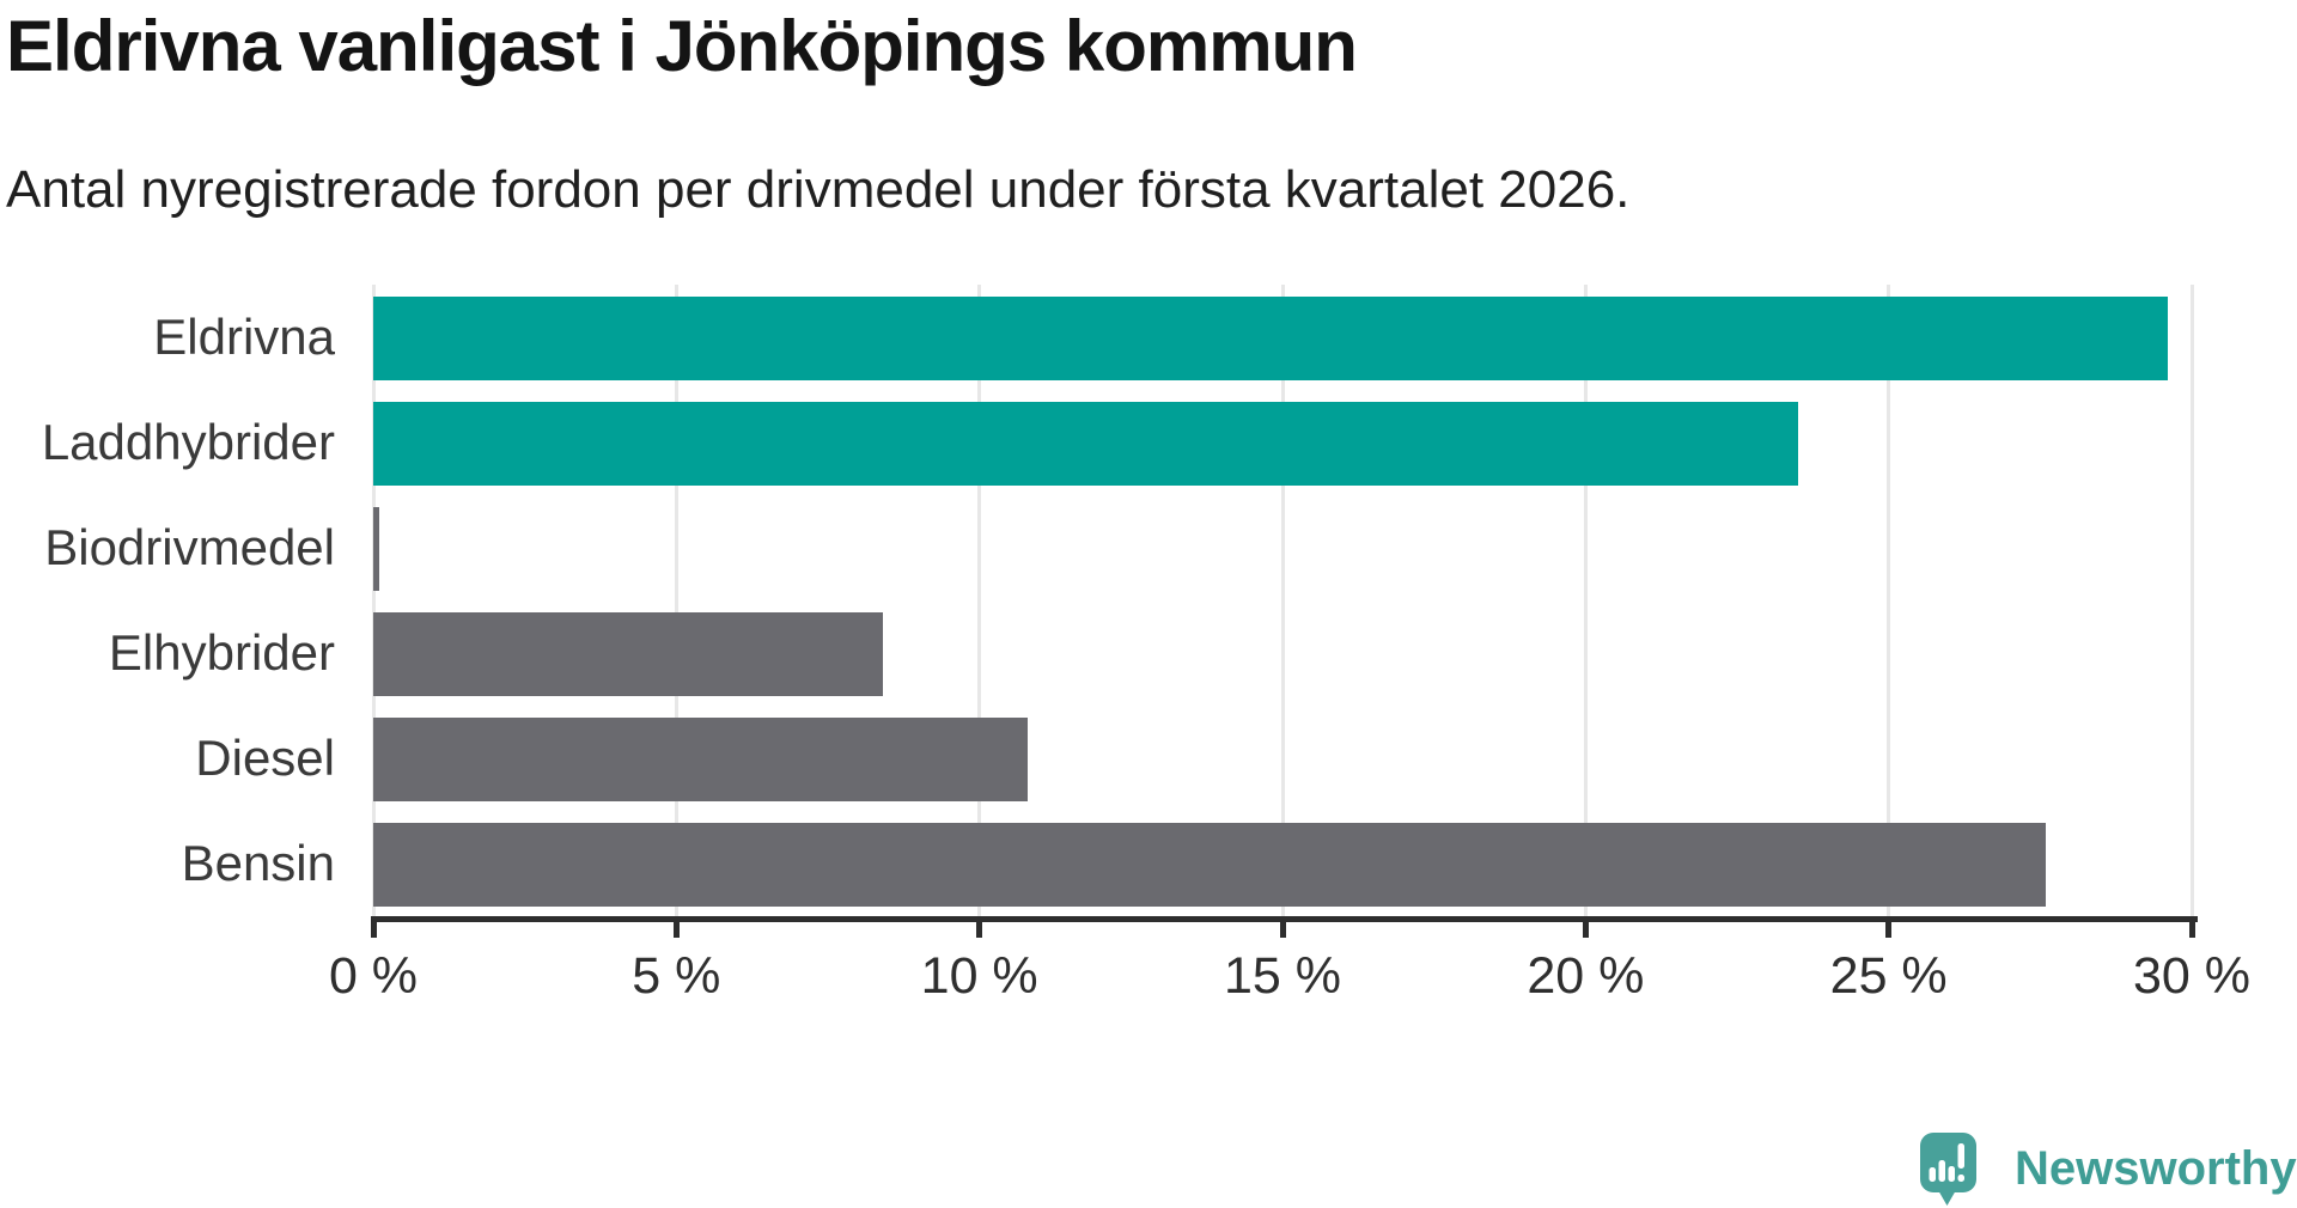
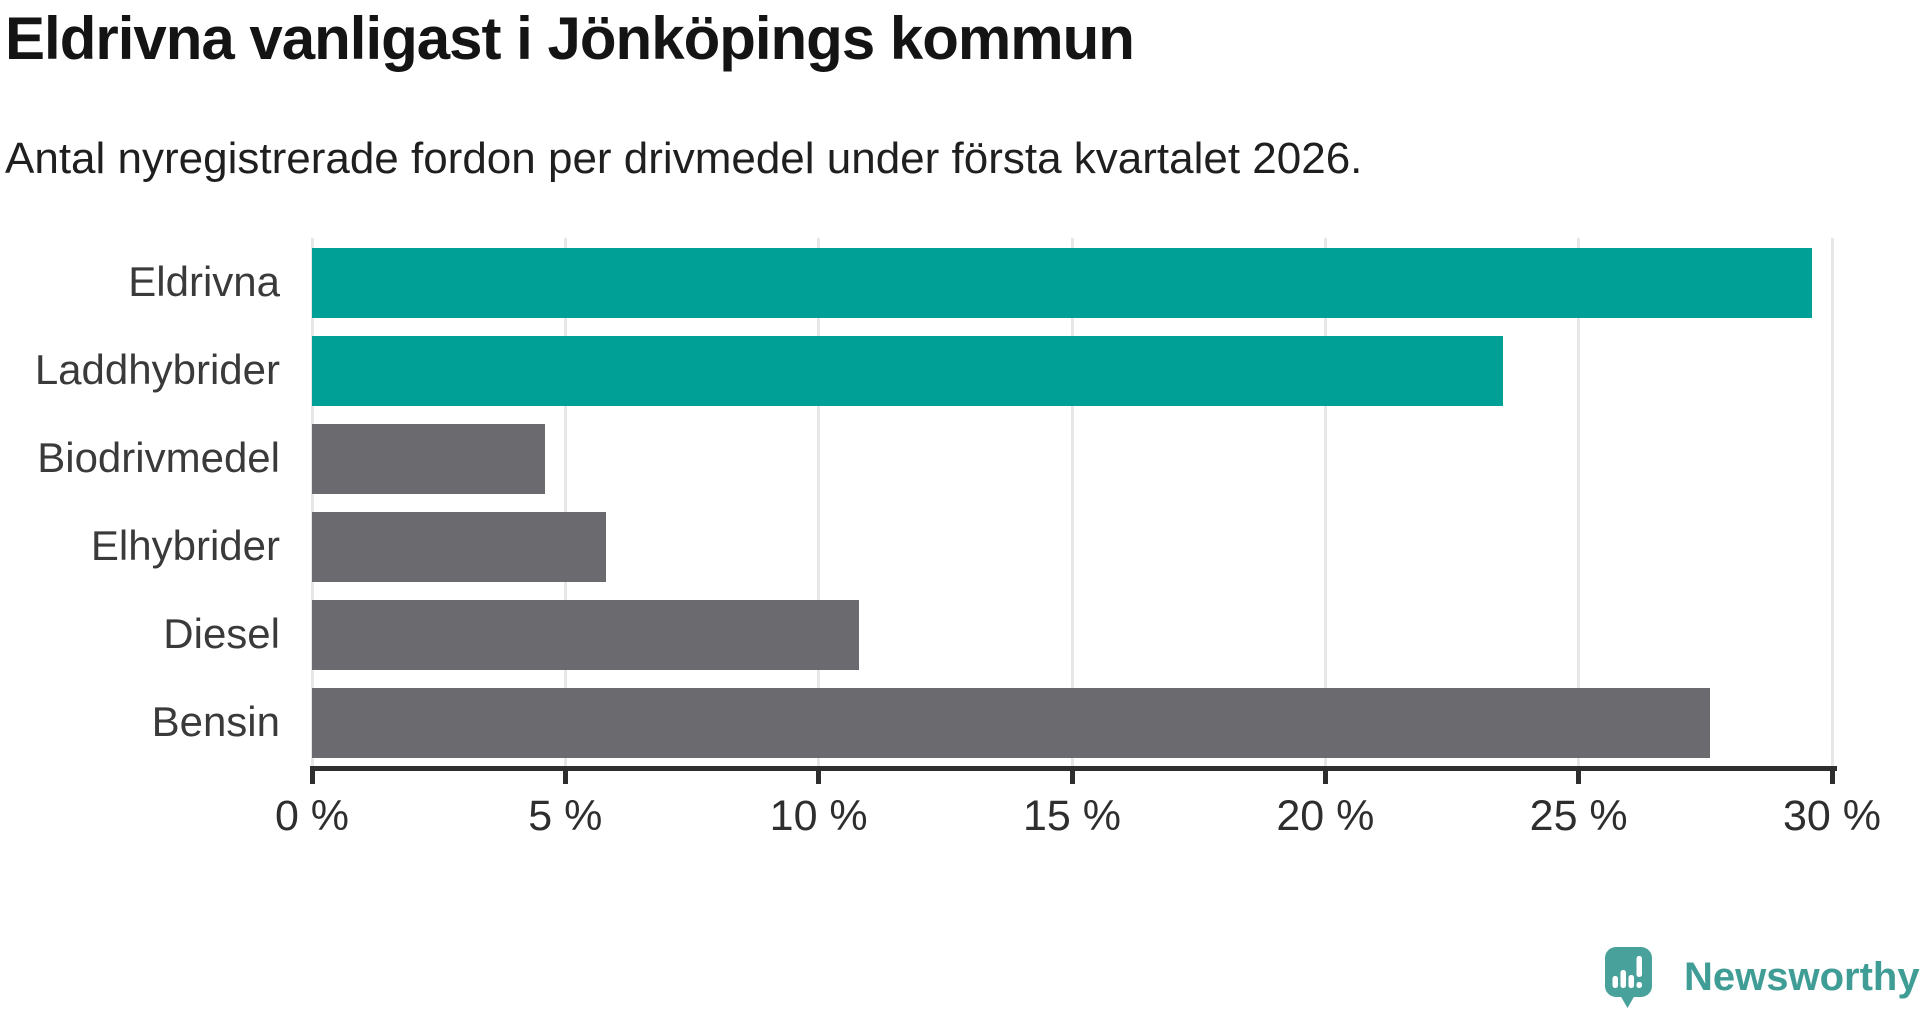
Biodrivmedel: 0.1% -> 4.6%
Elhybrider: 8.4% -> 5.8%
